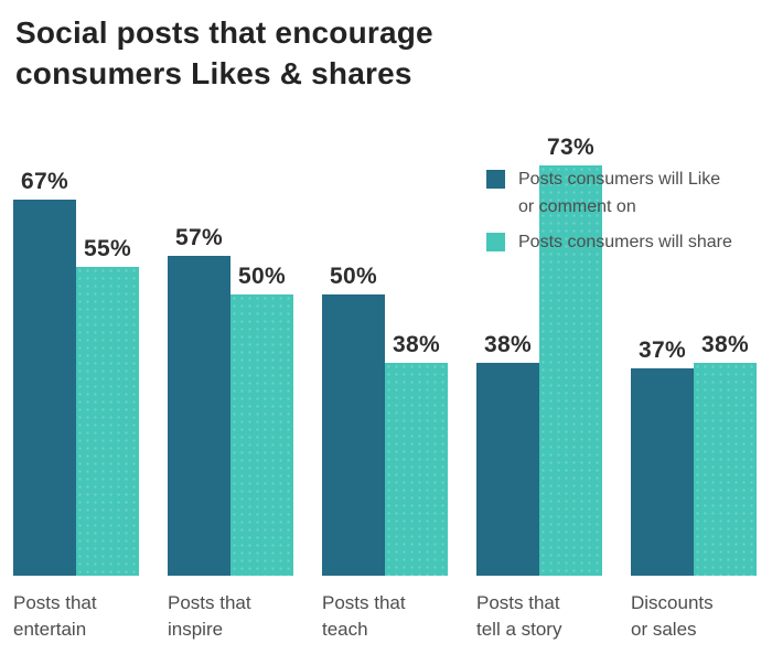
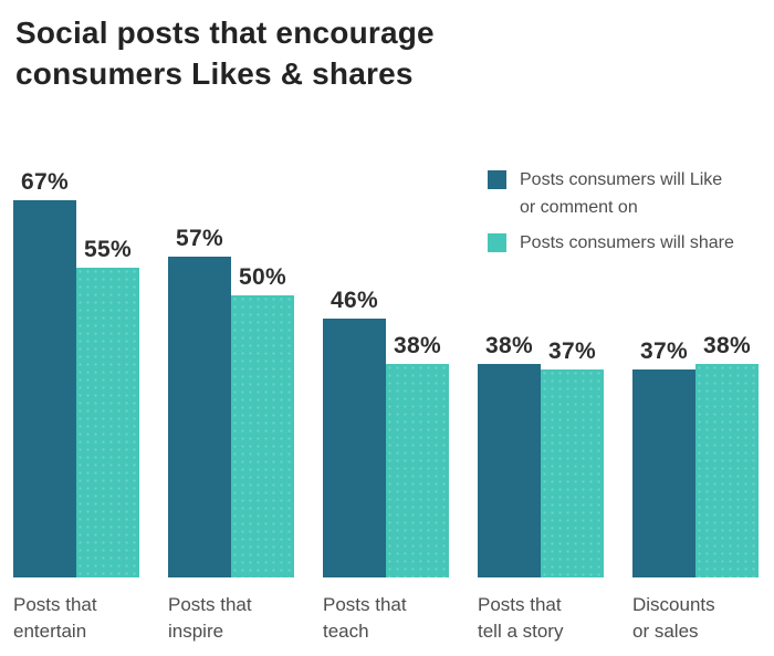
Posts consumers will Like or comment on/Posts that teach: 50% -> 46%
Posts consumers will share/Posts that tell a story: 73% -> 37%
